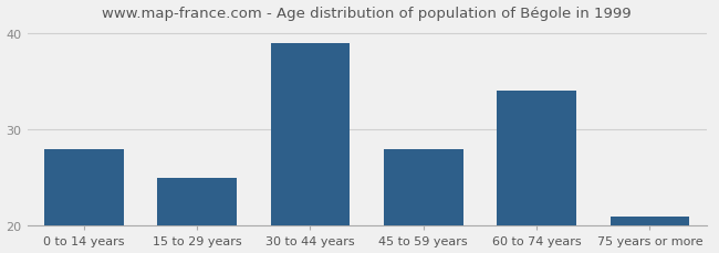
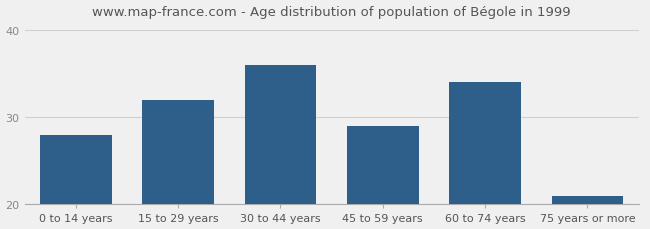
15 to 29 years: 25 -> 32
30 to 44 years: 39 -> 36
45 to 59 years: 28 -> 29
